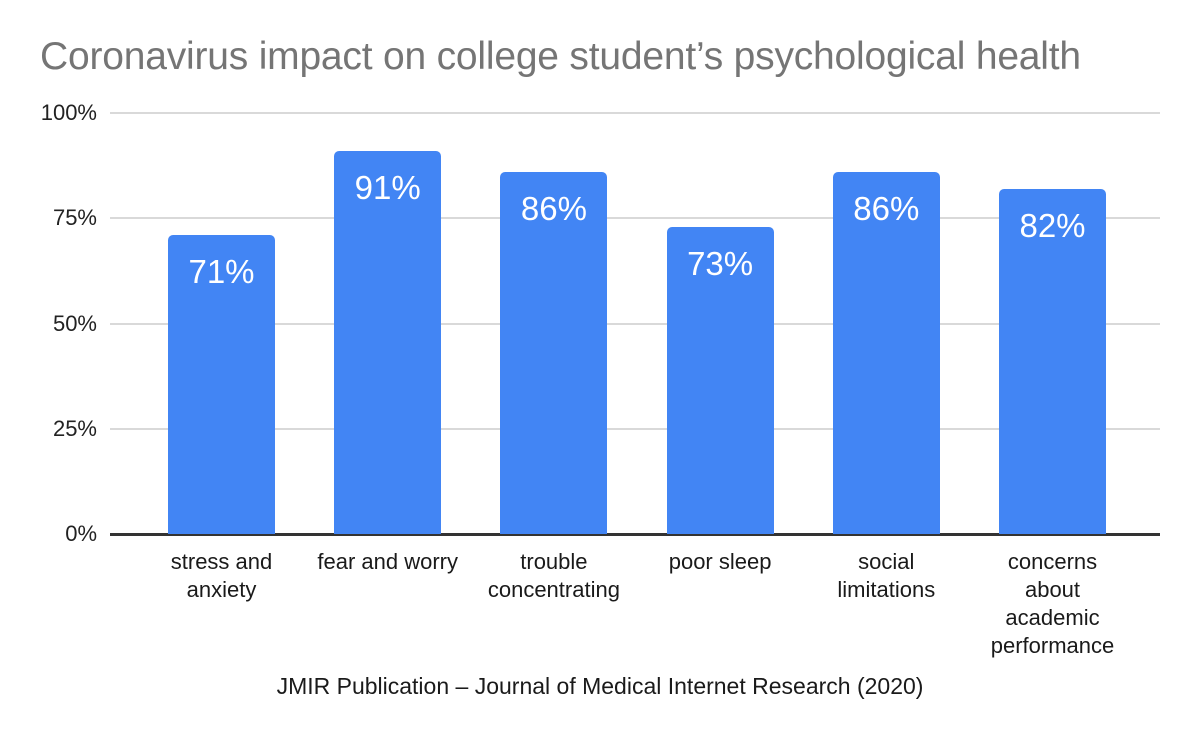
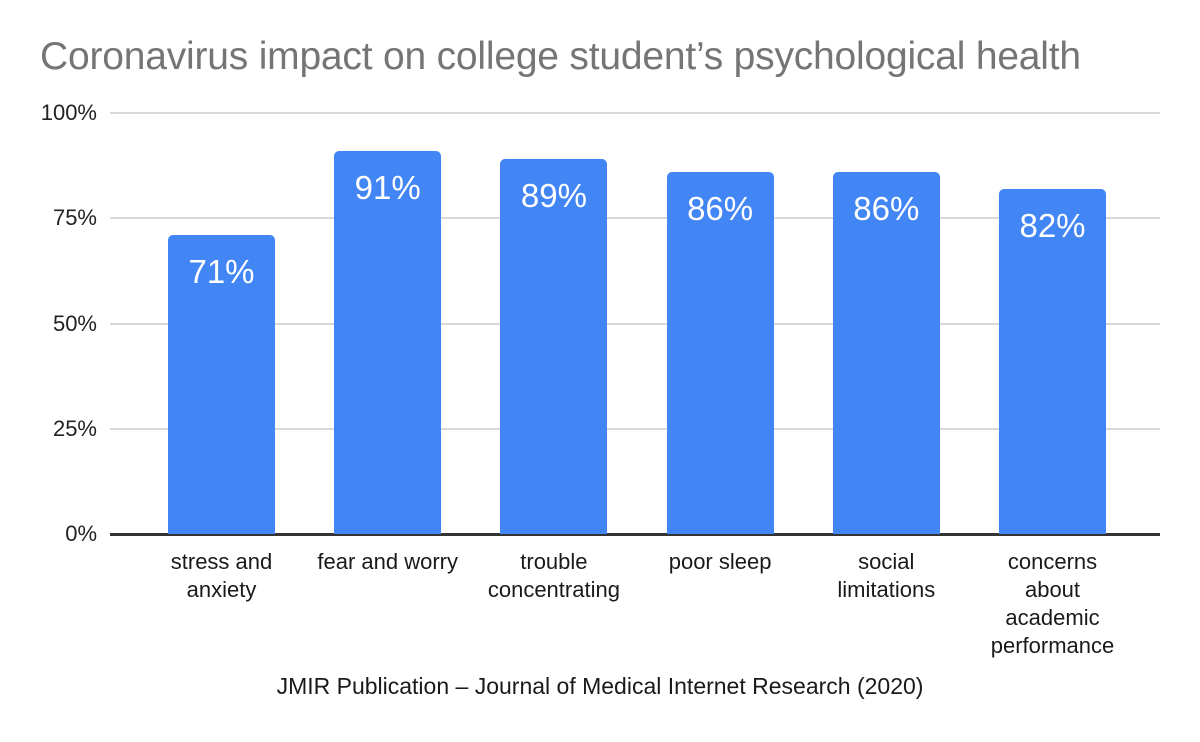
trouble concentrating: 86% -> 89%
poor sleep: 73% -> 86%
